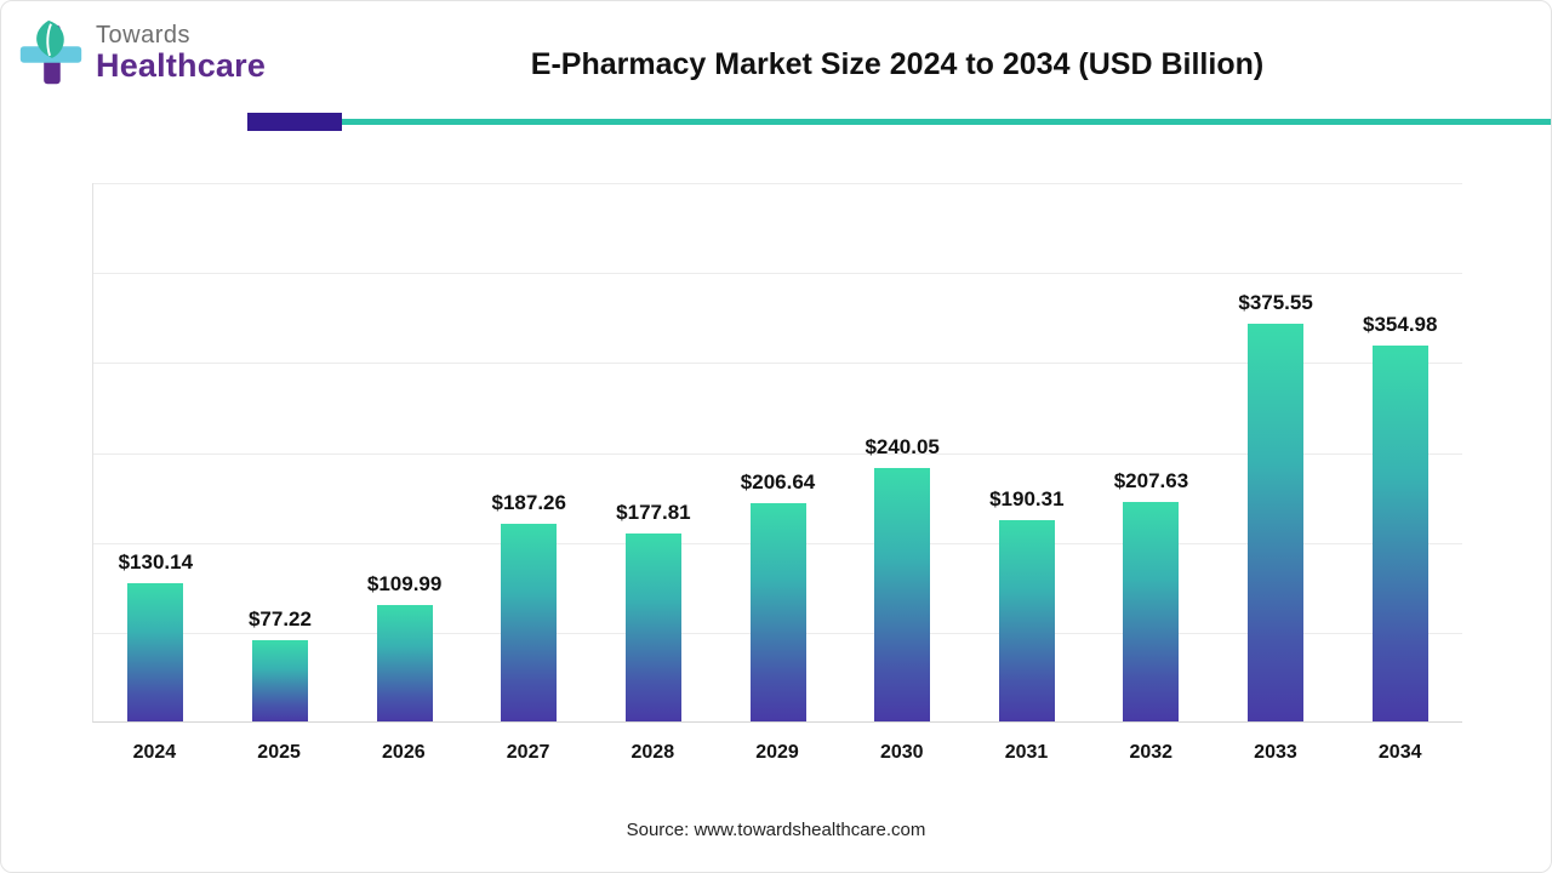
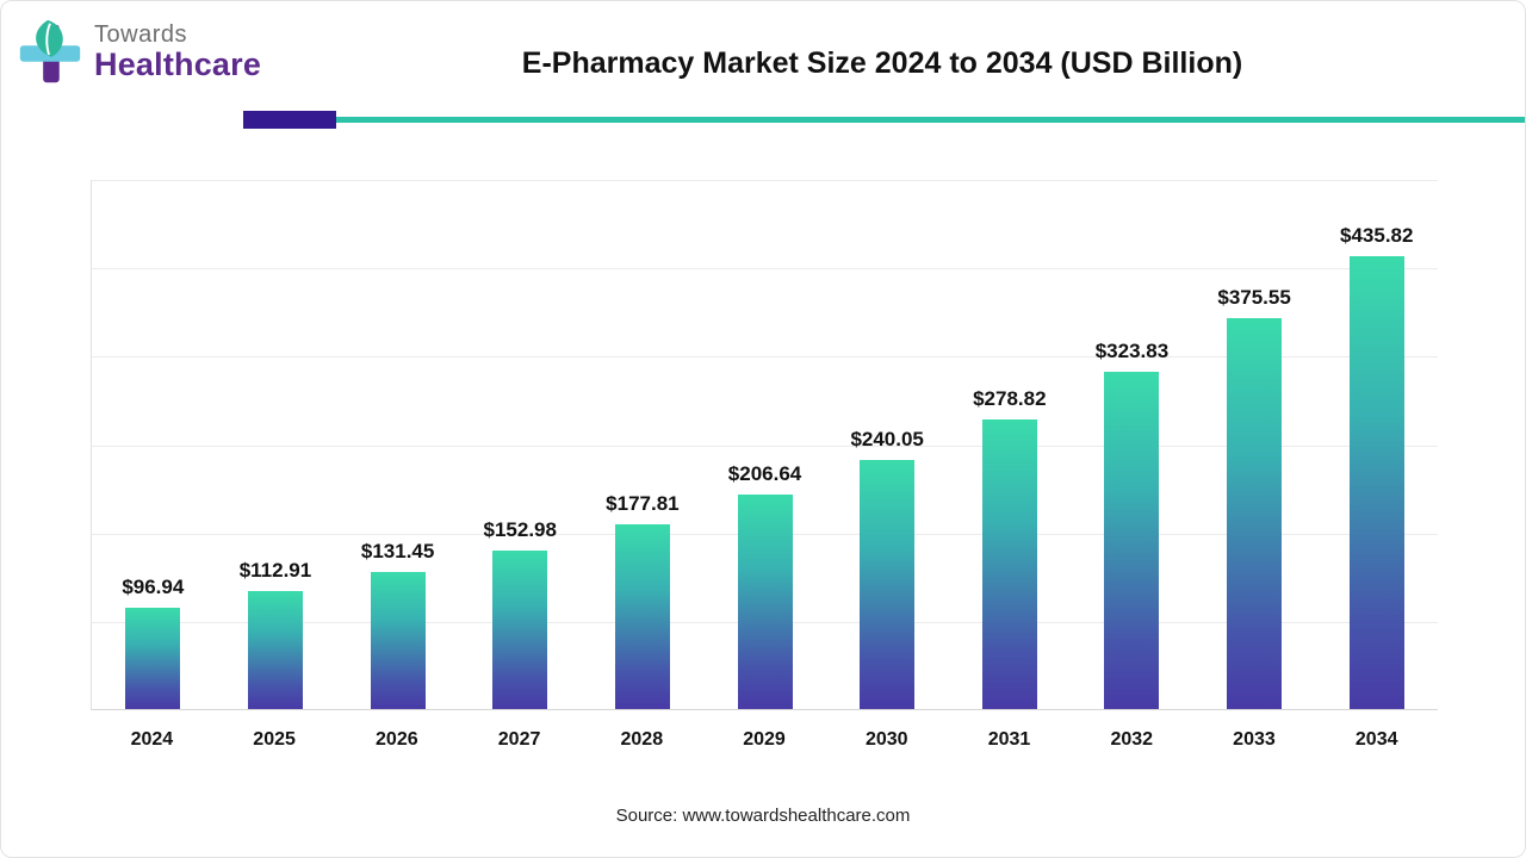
2024: $130.14 -> $96.94
2025: $77.22 -> $112.91
2026: $109.99 -> $131.45
2027: $187.26 -> $152.98
2031: $190.31 -> $278.82
2032: $207.63 -> $323.83
2034: $354.98 -> $435.82
